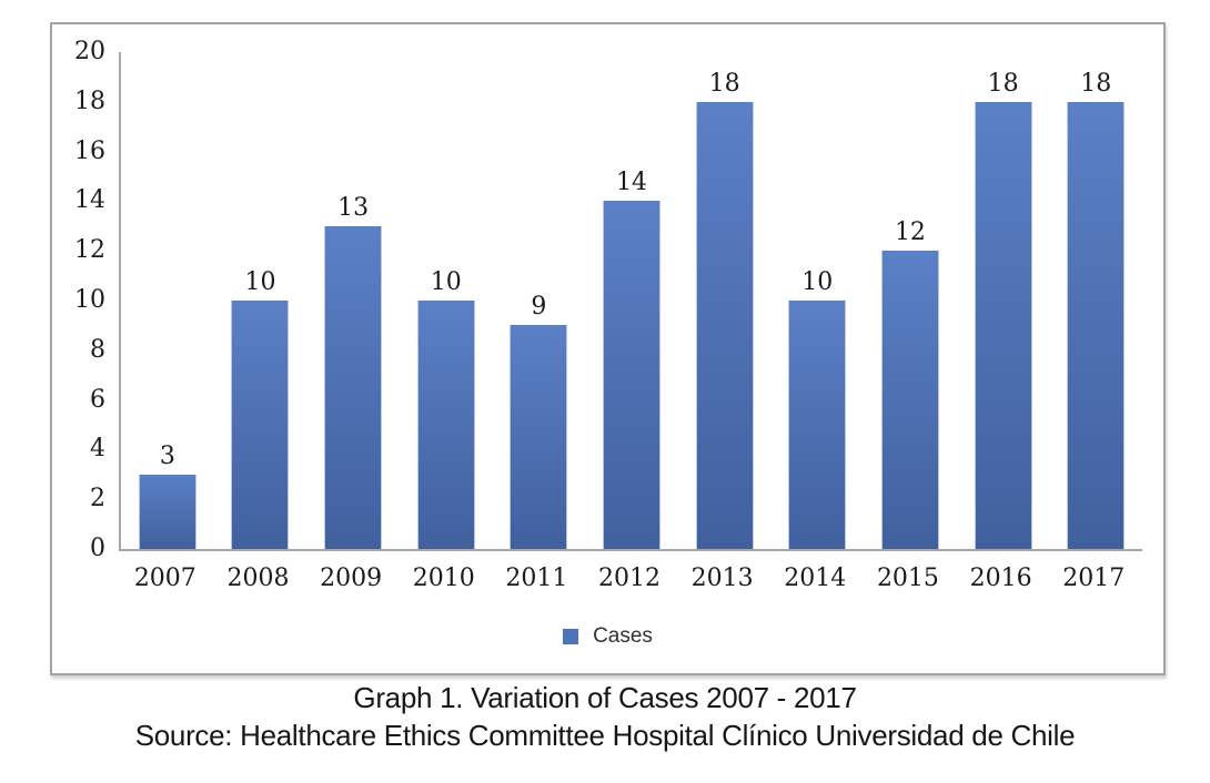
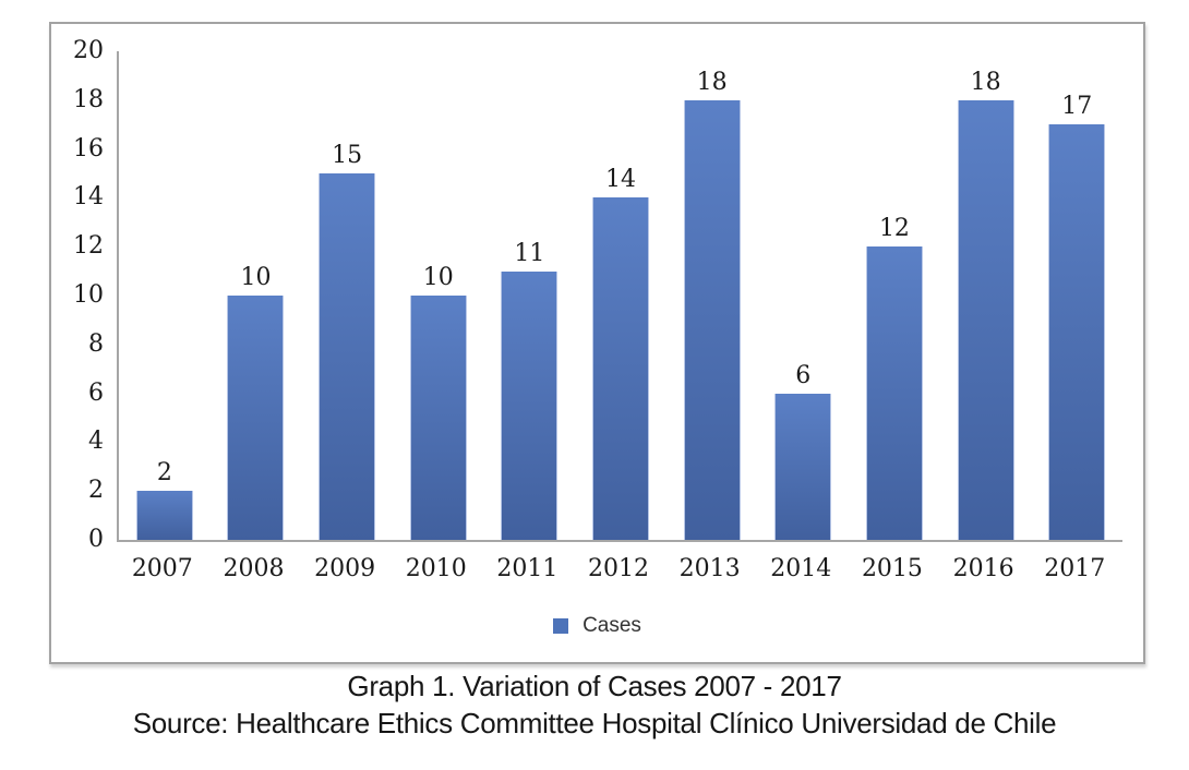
2007: 3 -> 2
2009: 13 -> 15
2011: 9 -> 11
2014: 10 -> 6
2017: 18 -> 17
